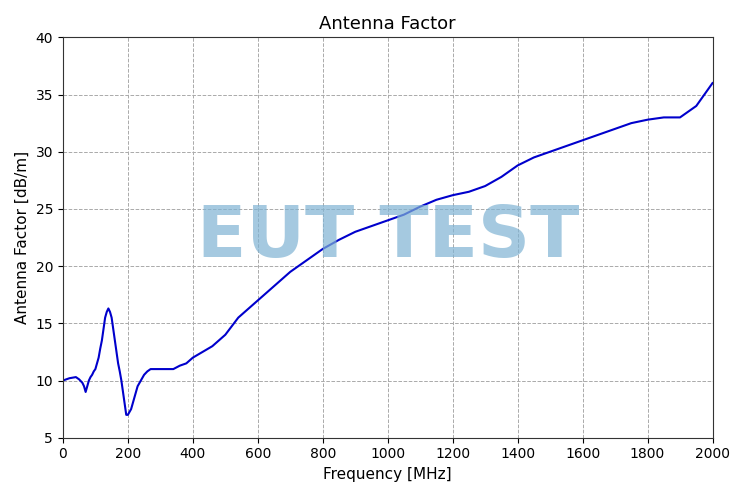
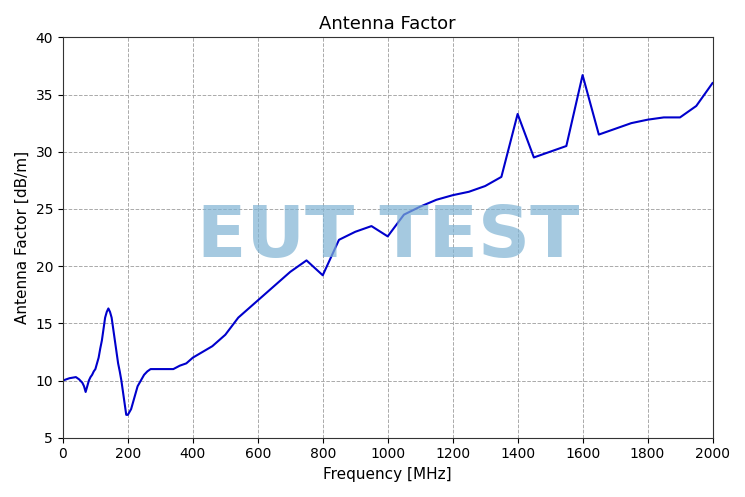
800: 21.5 -> 19.2
1000: 24.0 -> 22.6
1400: 28.8 -> 33.3
1600: 31.0 -> 36.7
